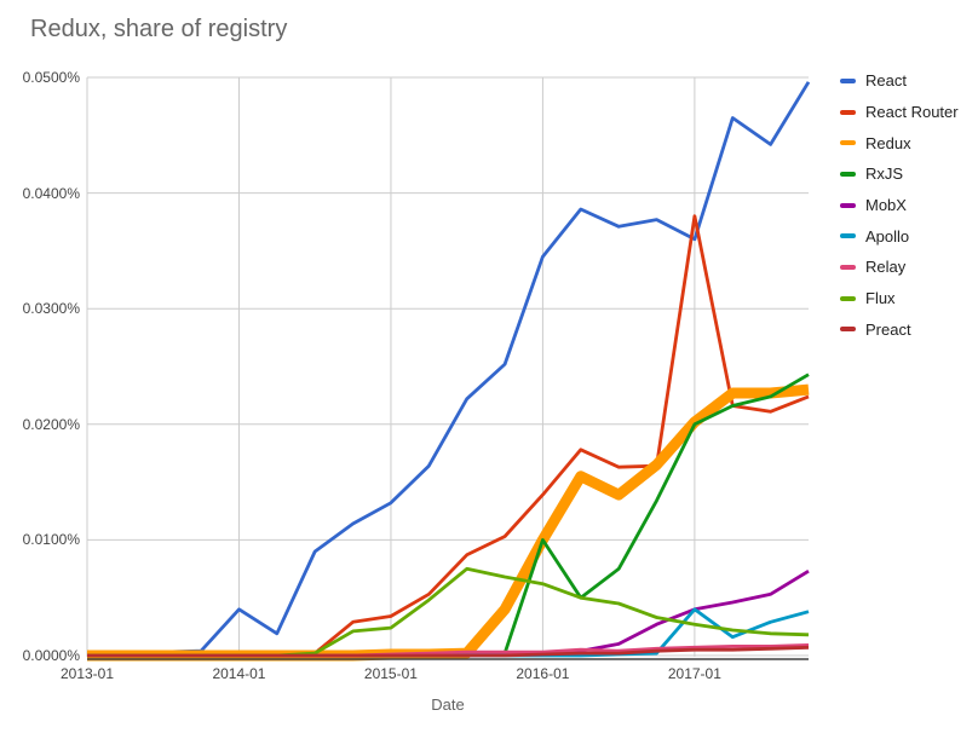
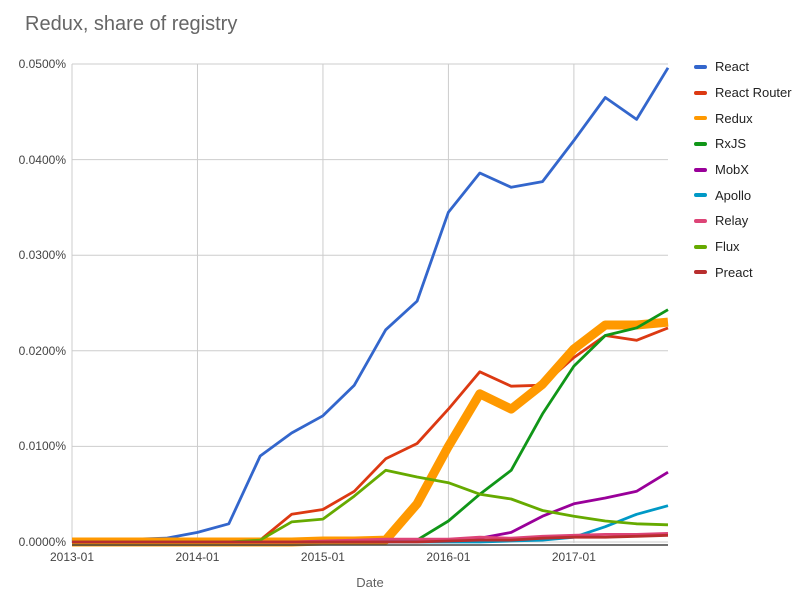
React/2014-01: 0.004% -> 0.001%
RxJS/2016-01: 0.010% -> 0.002%
React/2017-01: 0.036% -> 0.042%
React Router/2017-01: 0.038% -> 0.019%
RxJS/2017-01: 0.020% -> 0.018%
Apollo/2017-01: 0.004% -> 0.001%
